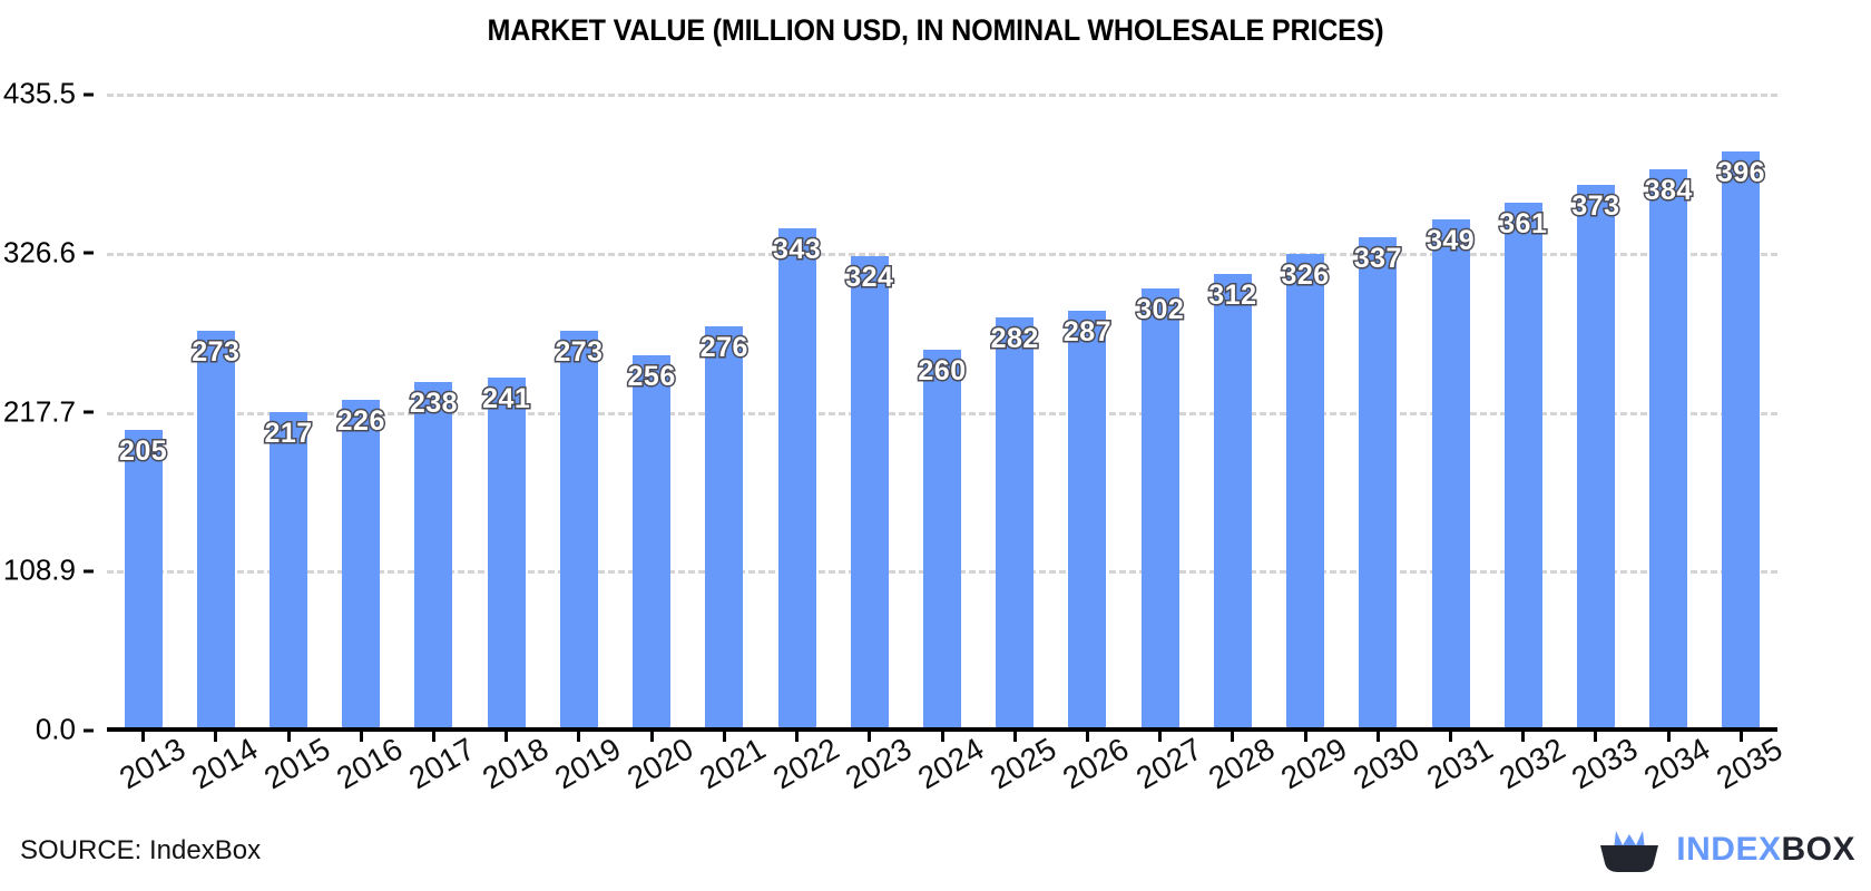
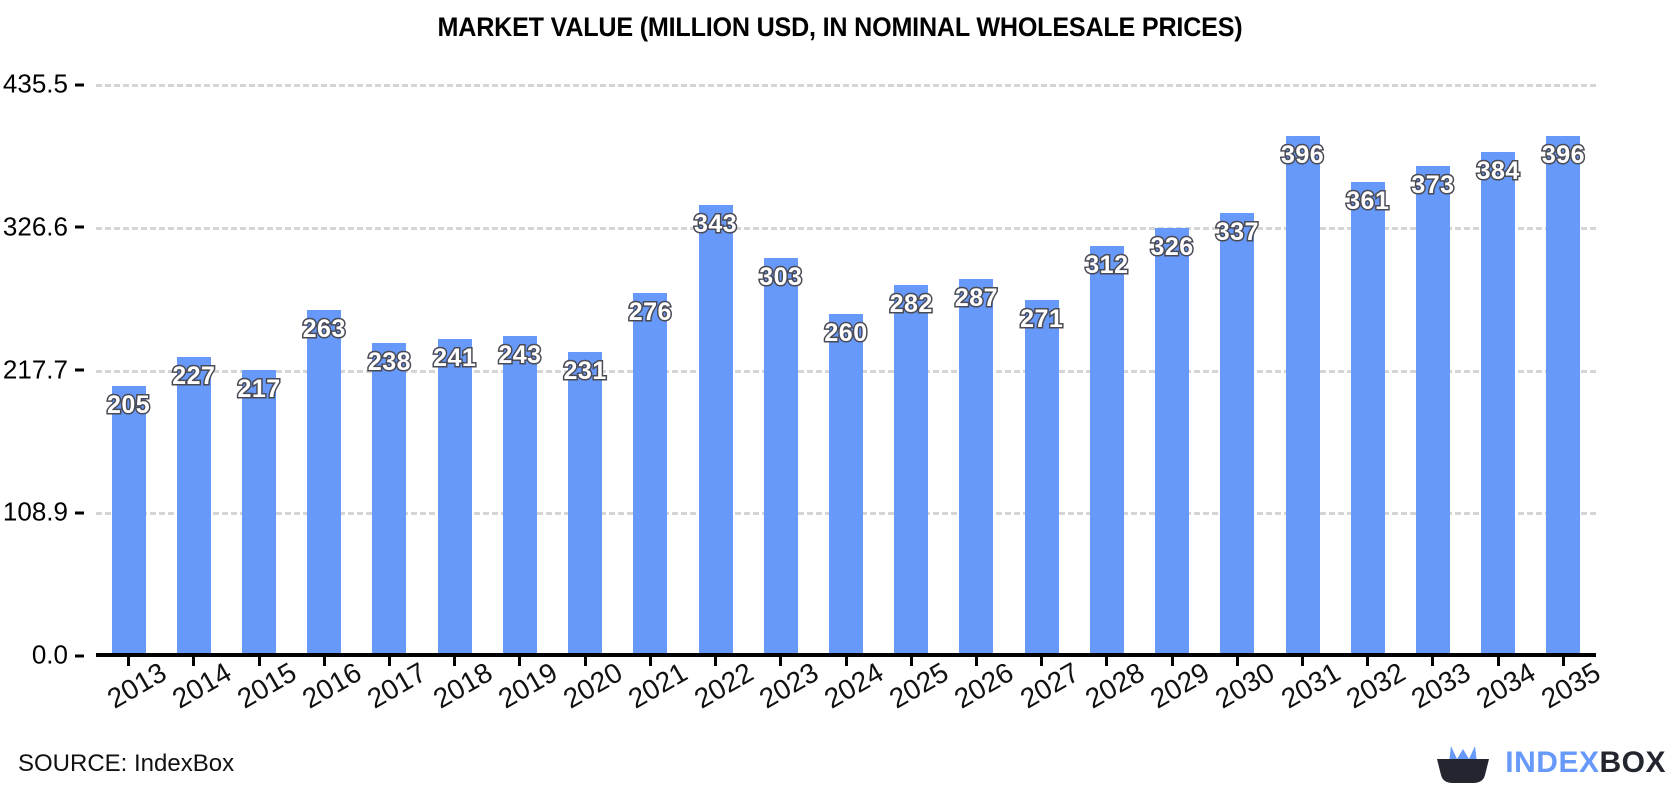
2014: 273 -> 227
2016: 226 -> 263
2019: 273 -> 243
2020: 256 -> 231
2023: 324 -> 303
2027: 302 -> 271
2031: 349 -> 396
